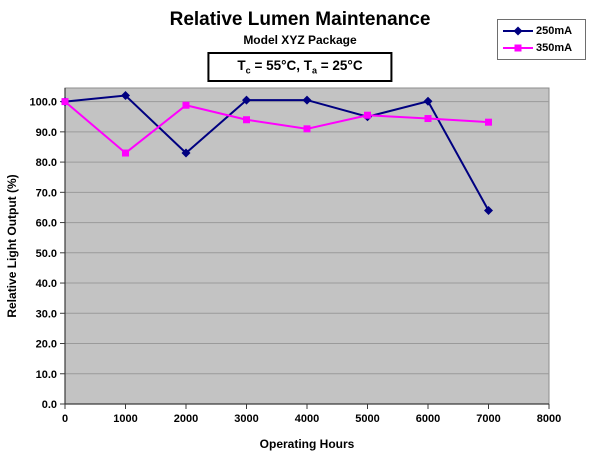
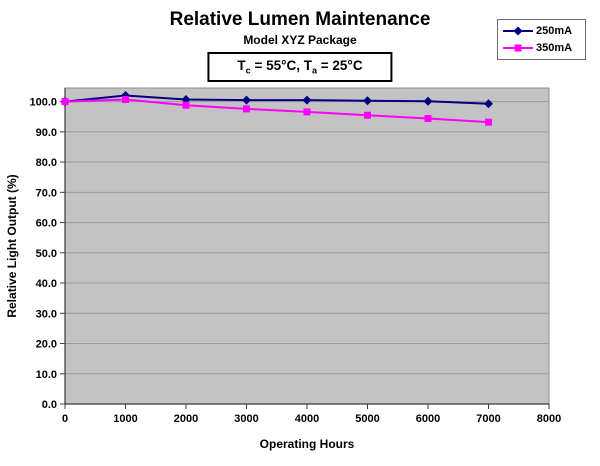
350mA/1000: 83 -> 101
250mA/2000: 83 -> 101
350mA/3000: 94 -> 98
350mA/4000: 91 -> 97
250mA/5000: 95 -> 100
250mA/7000: 64 -> 99
